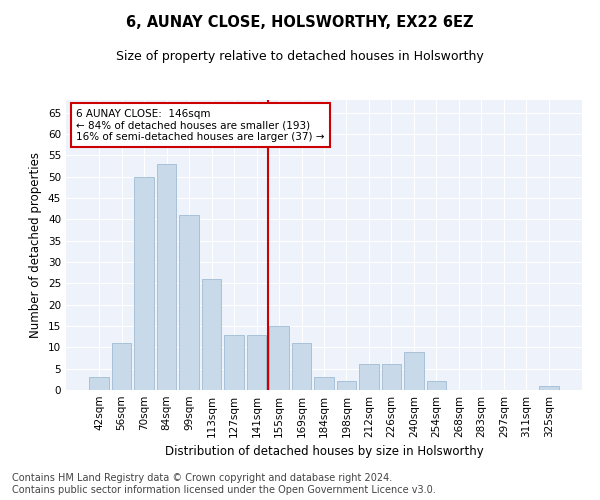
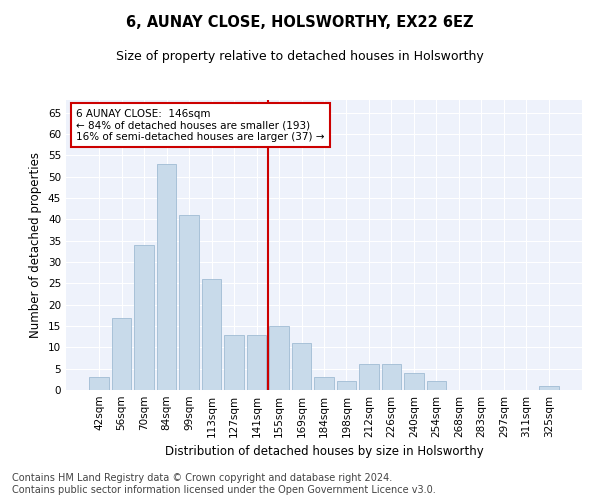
56sqm: 11 -> 17
70sqm: 50 -> 34
240sqm: 9 -> 4
